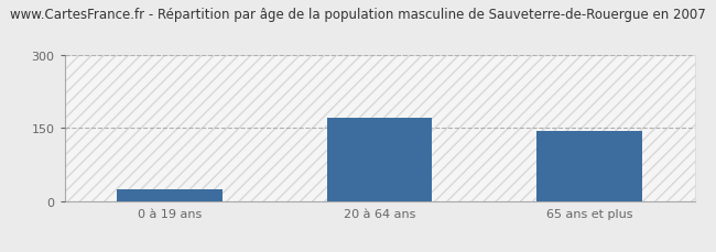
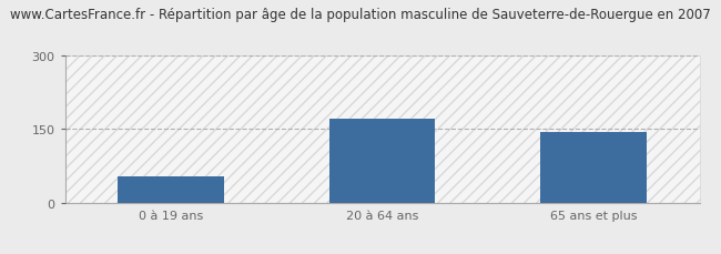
0 à 19 ans: 25 -> 55
